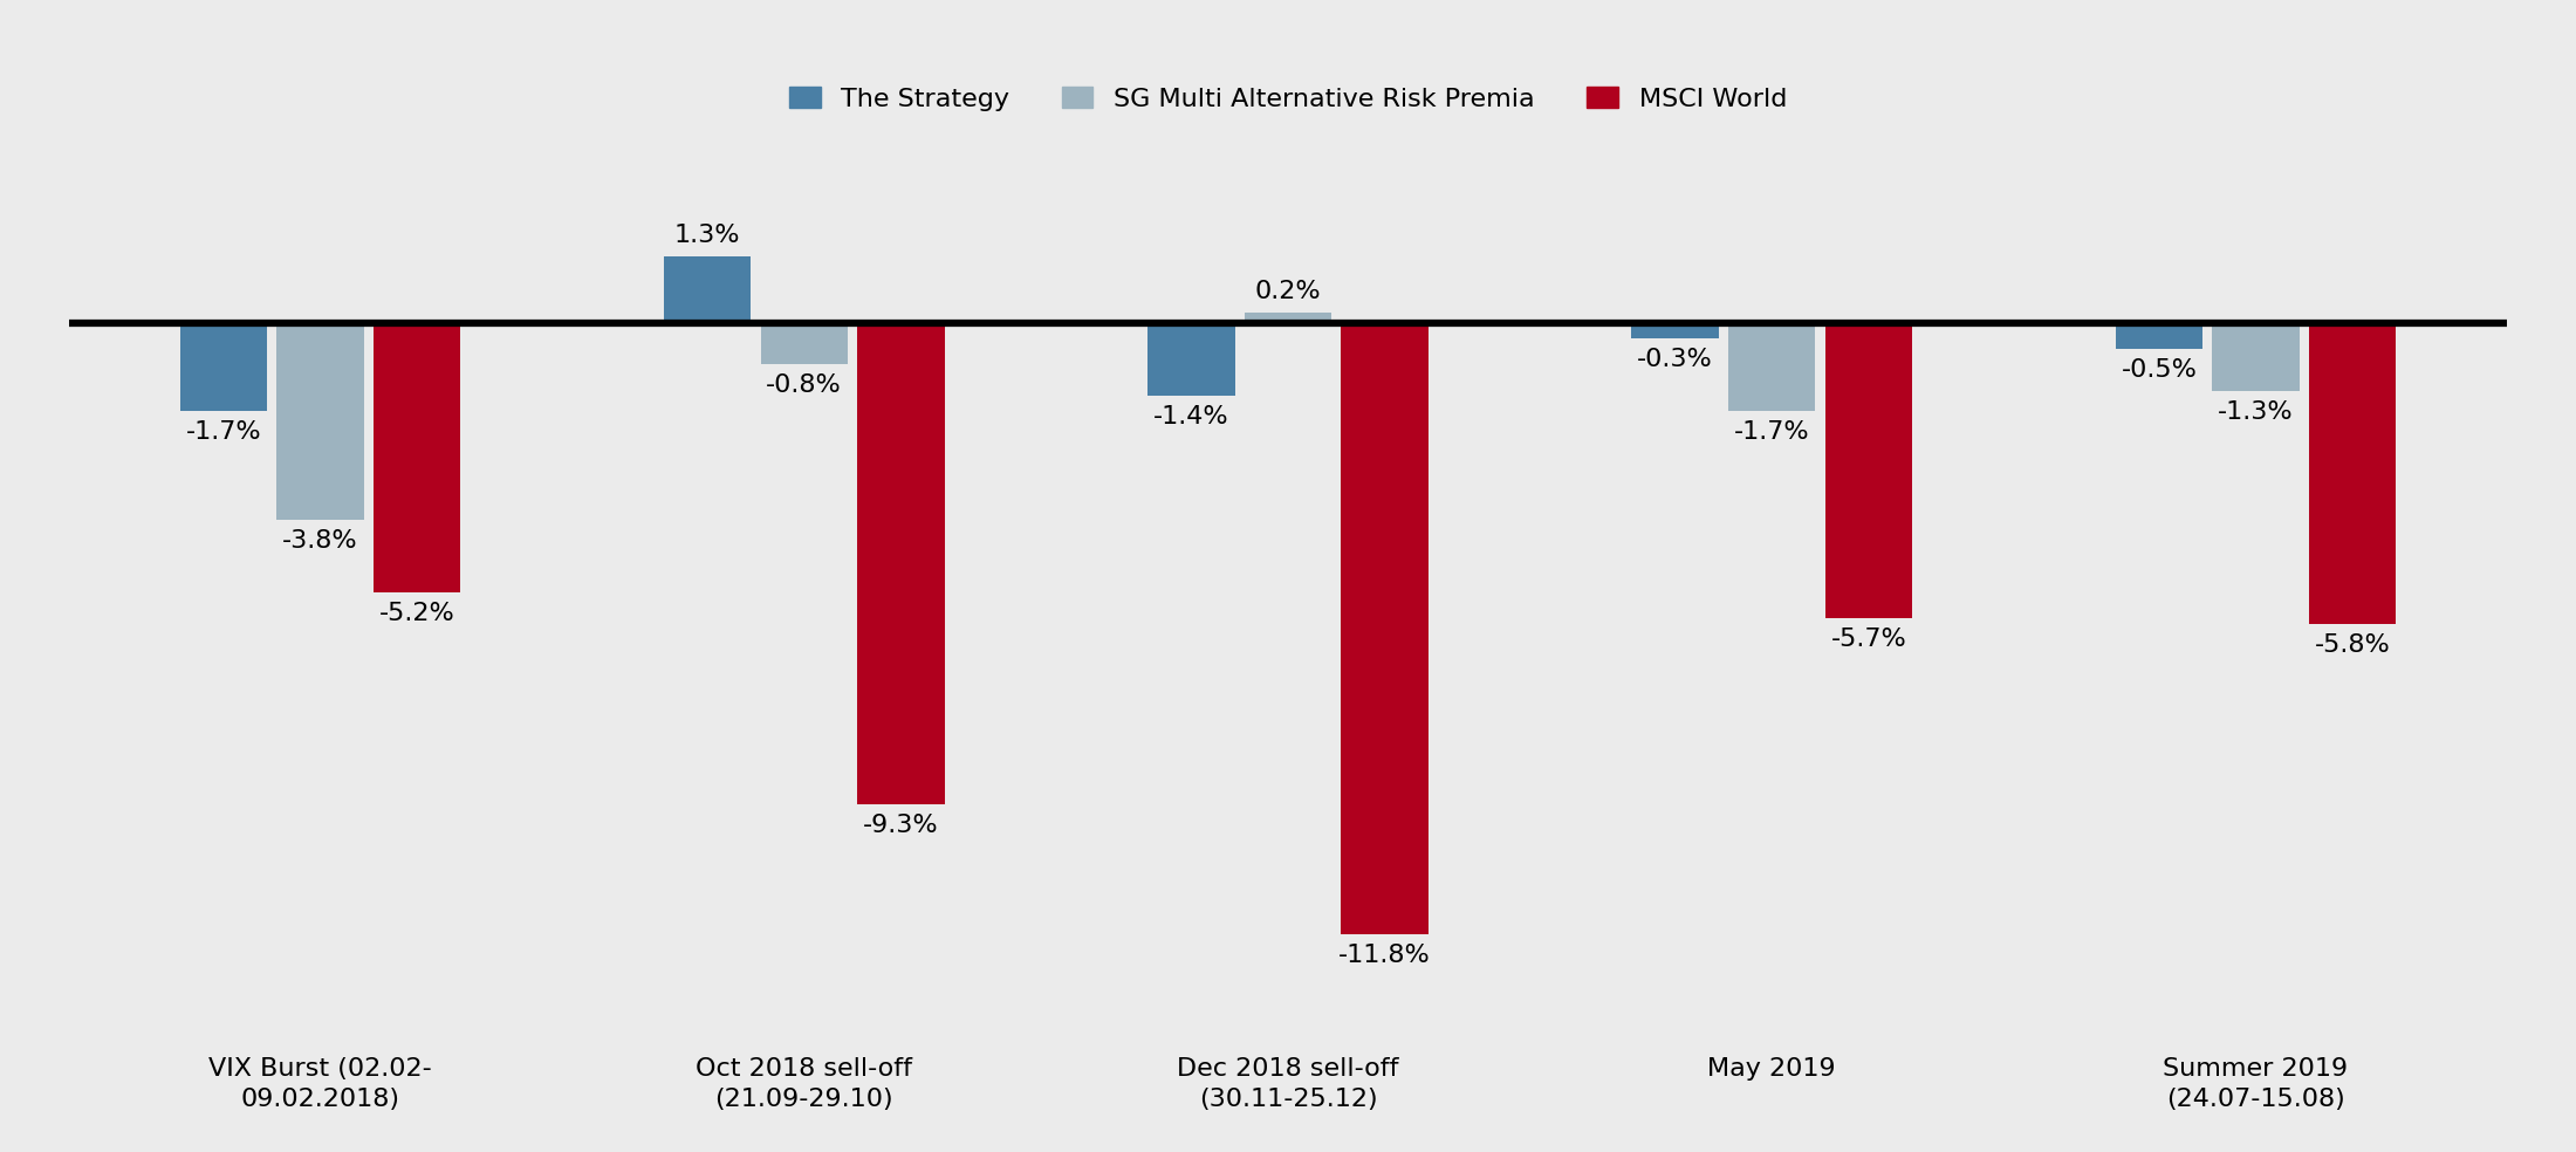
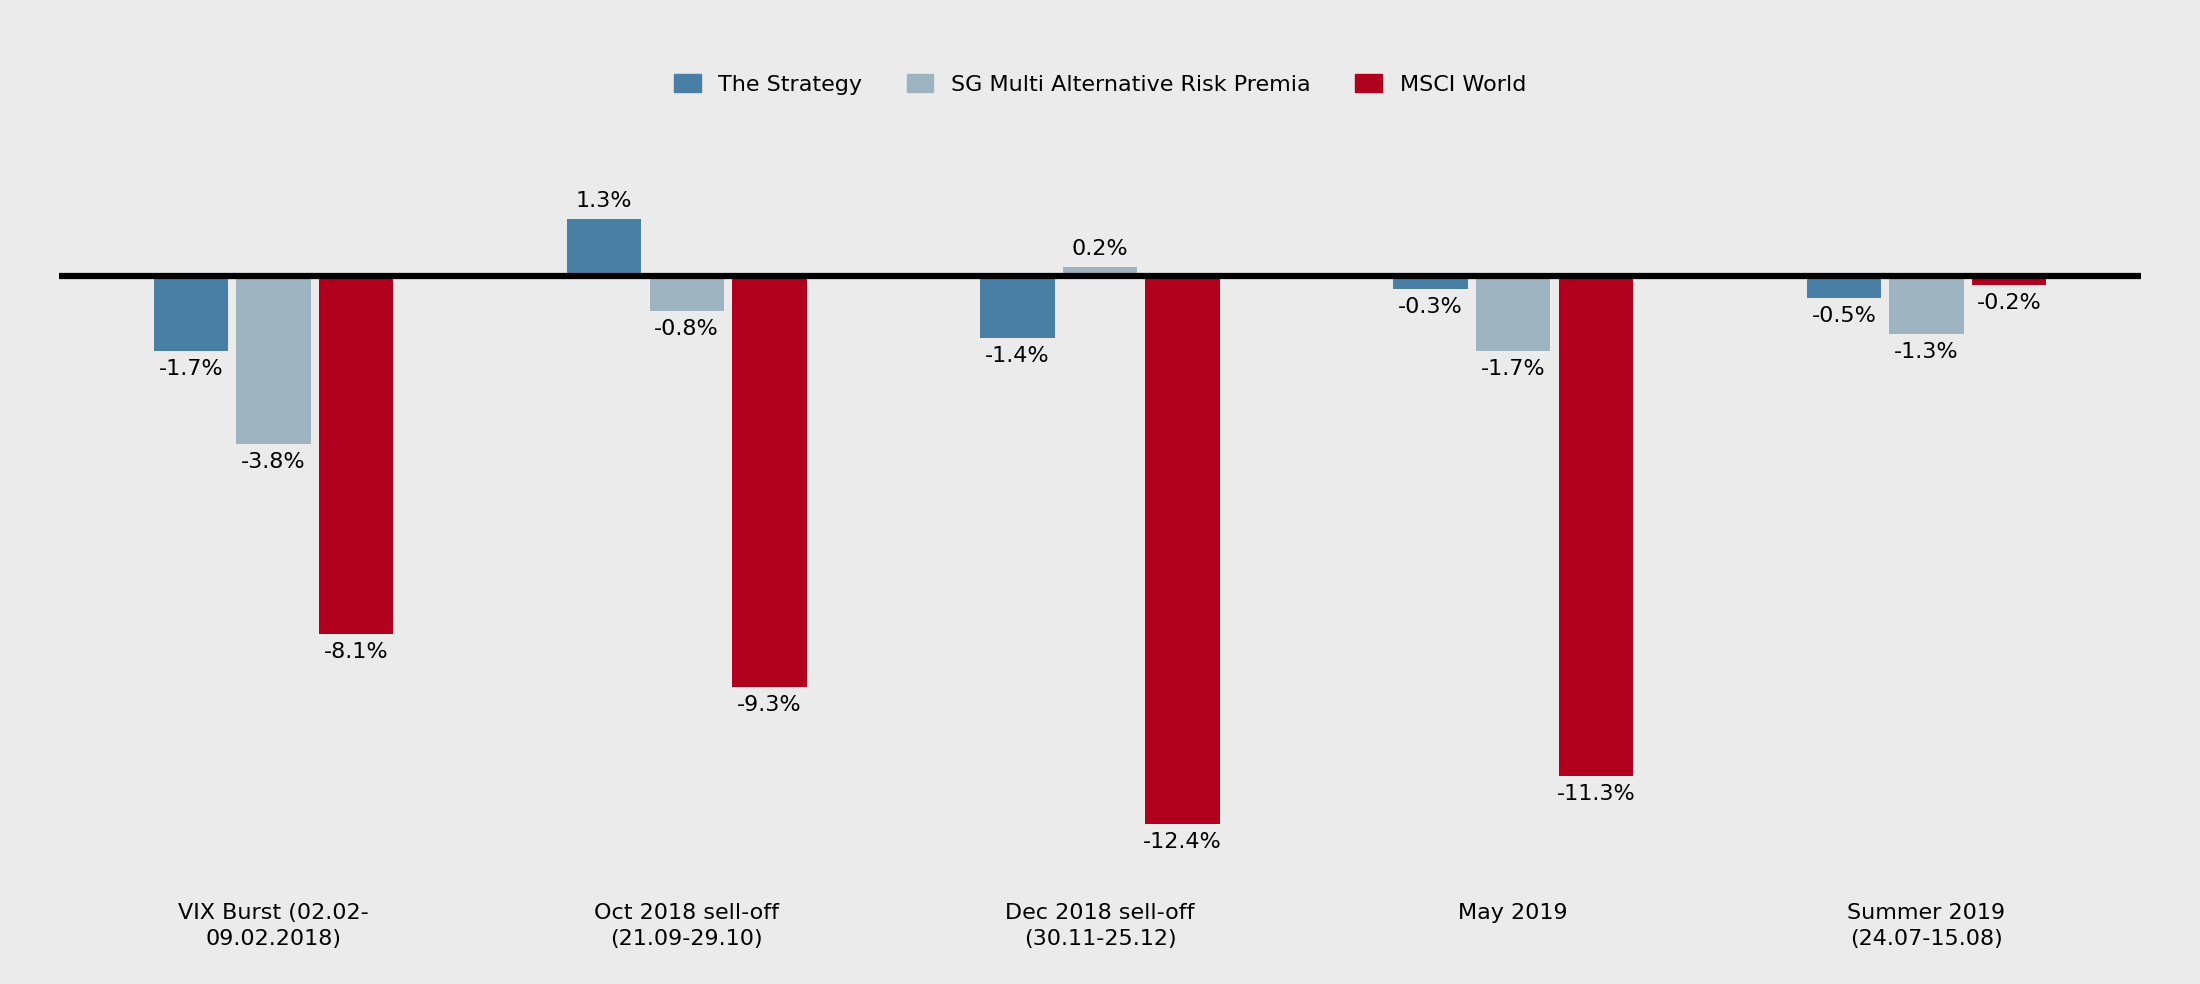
MSCI World/VIX Burst (02.02- 09.02.2018): -5.2% -> -8.1%
MSCI World/Dec 2018 sell-off (30.11-25.12): -11.8% -> -12.4%
MSCI World/May 2019: -5.7% -> -11.3%
MSCI World/Summer 2019 (24.07-15.08): -5.8% -> -0.2%
